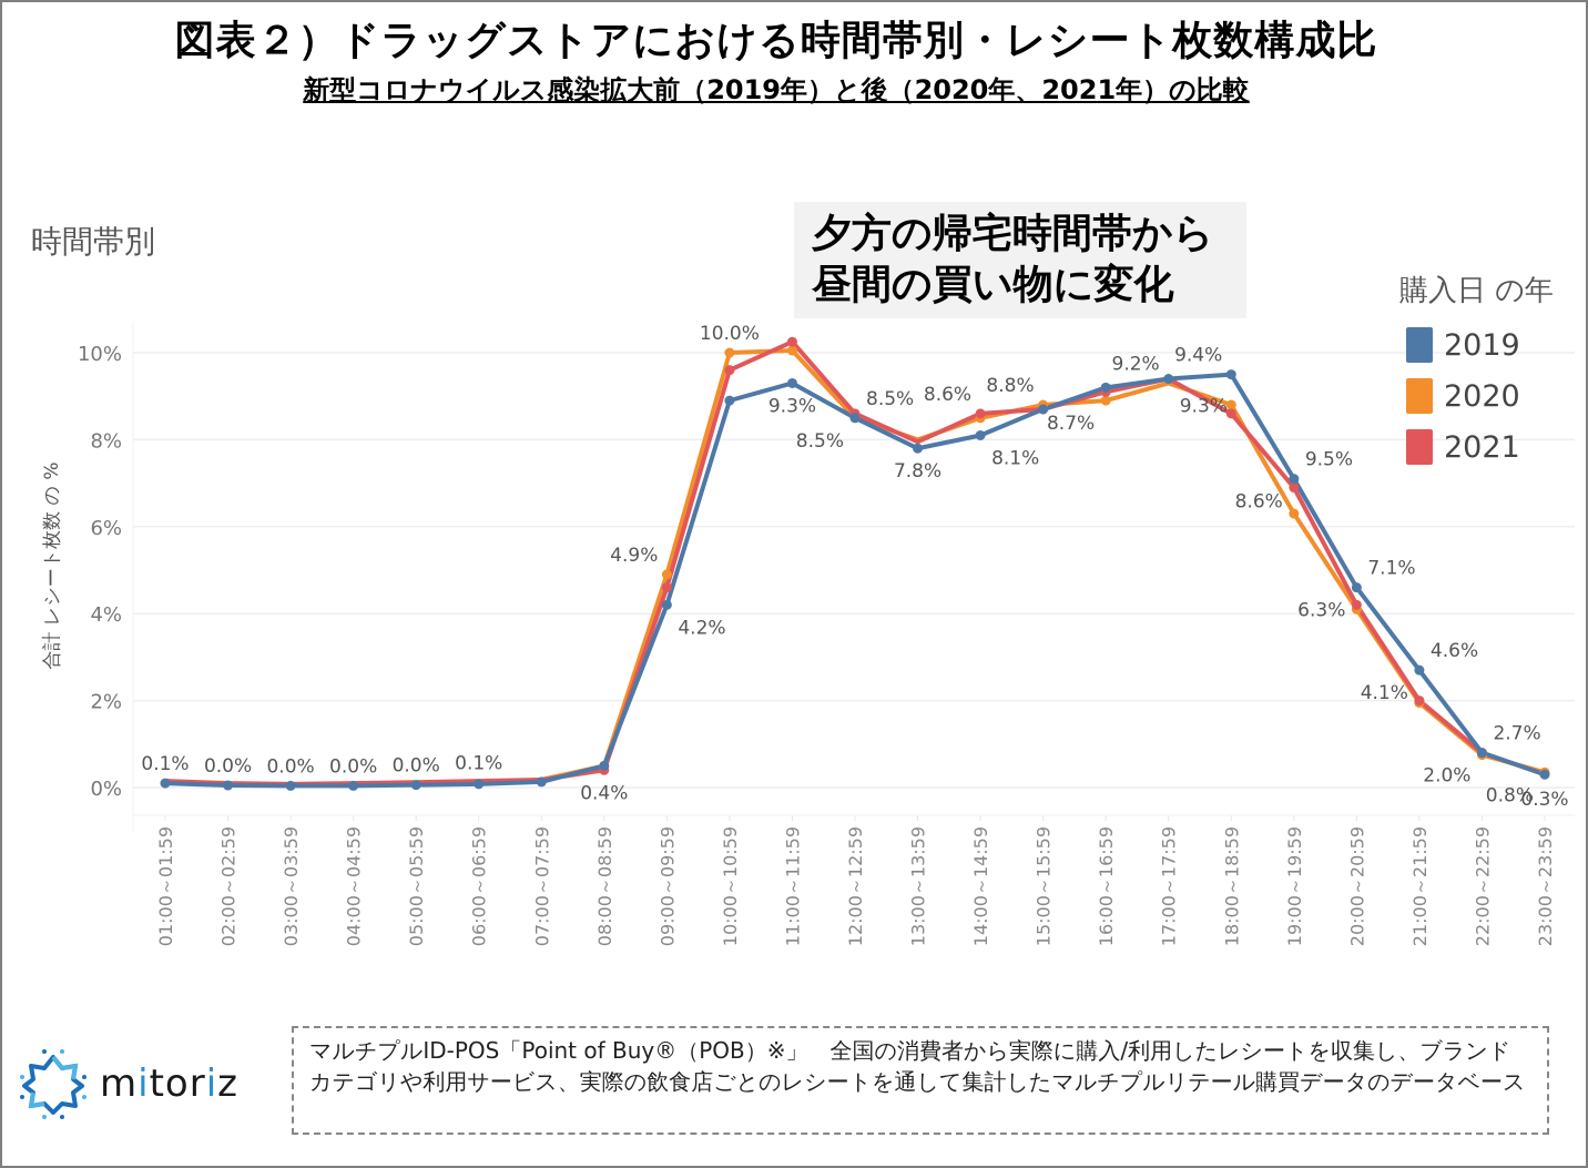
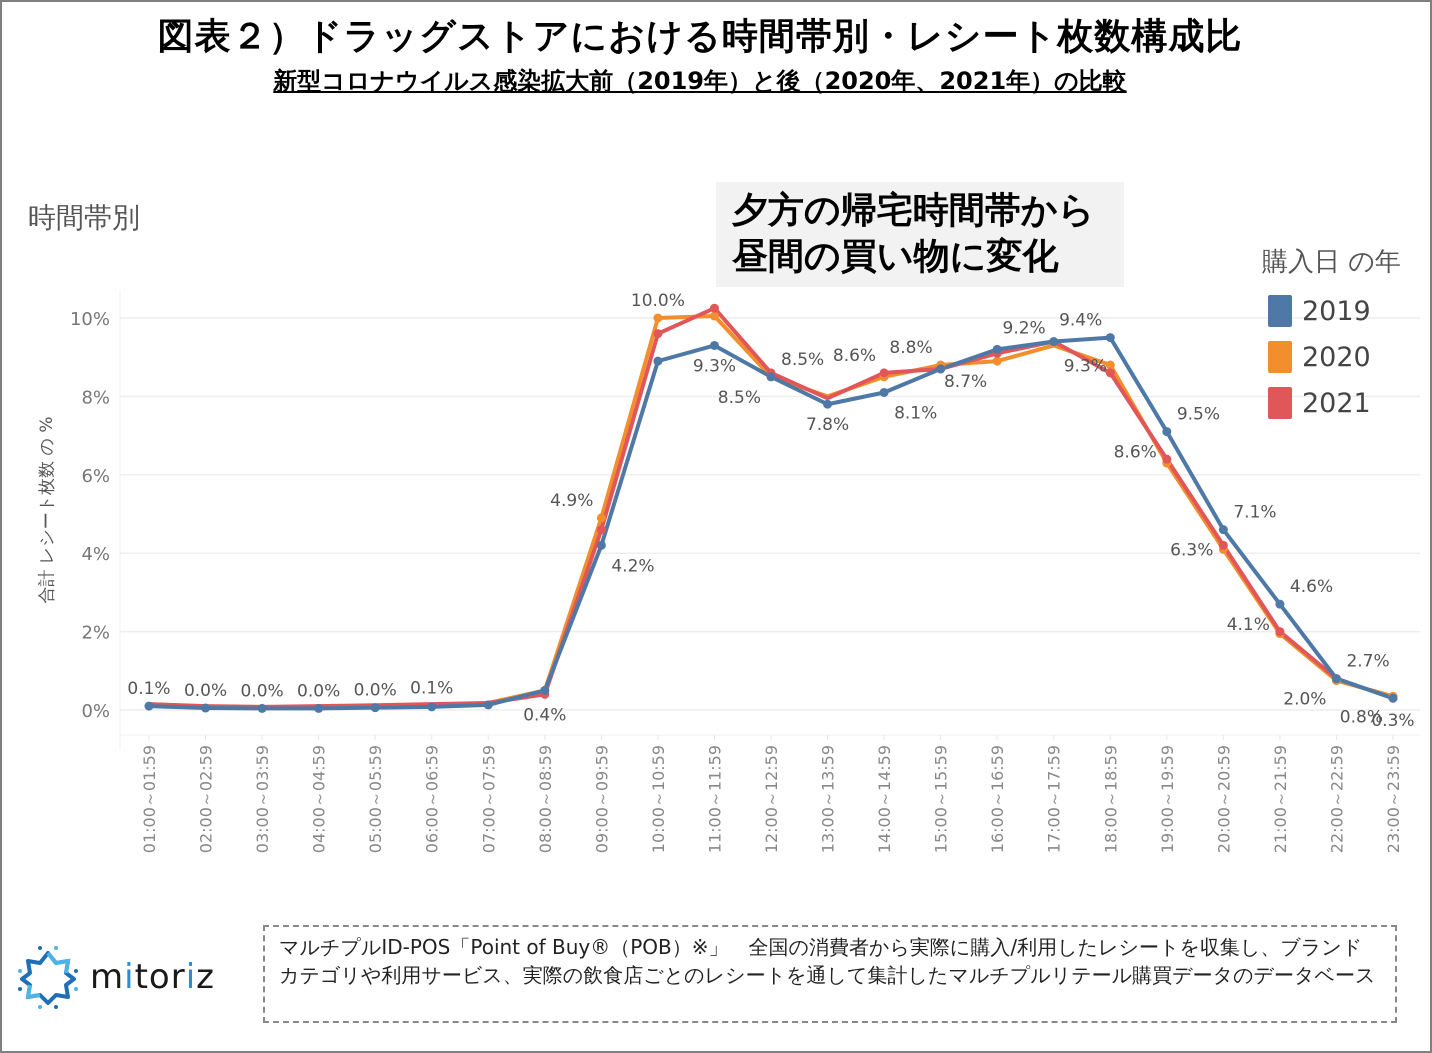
2021/19:00～19:59: 6.9% -> 6.4%
